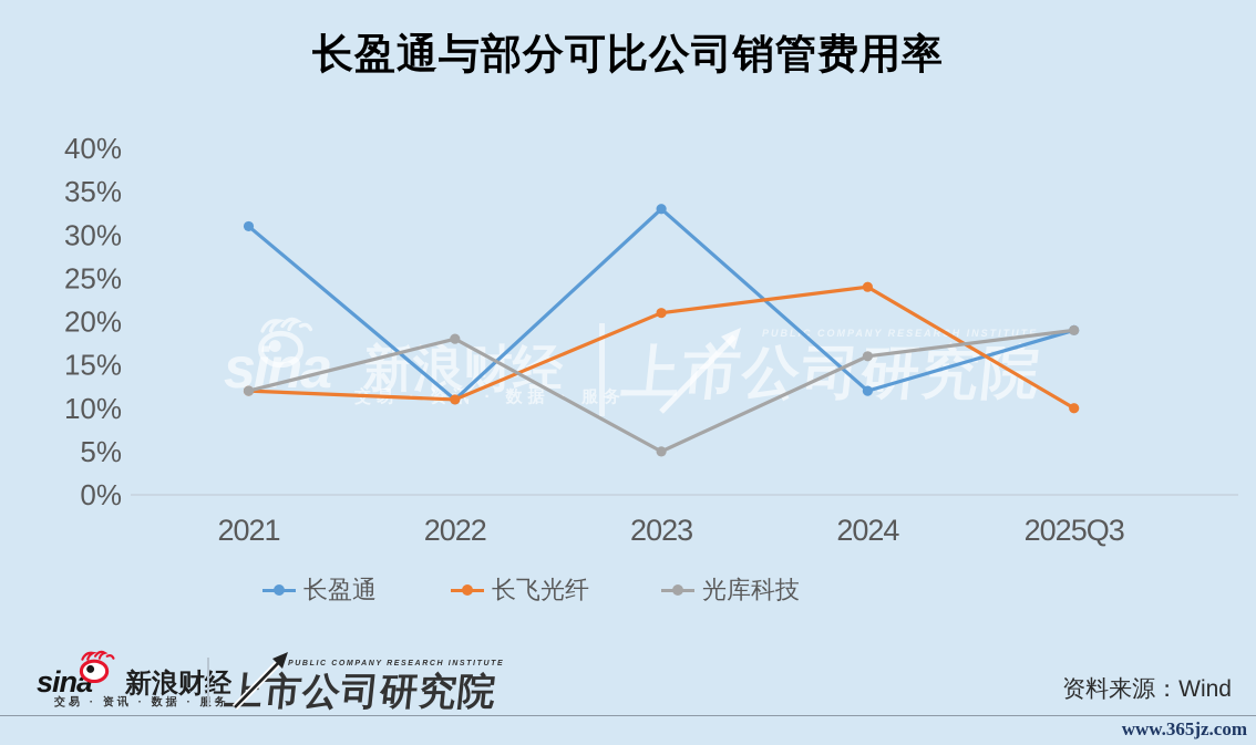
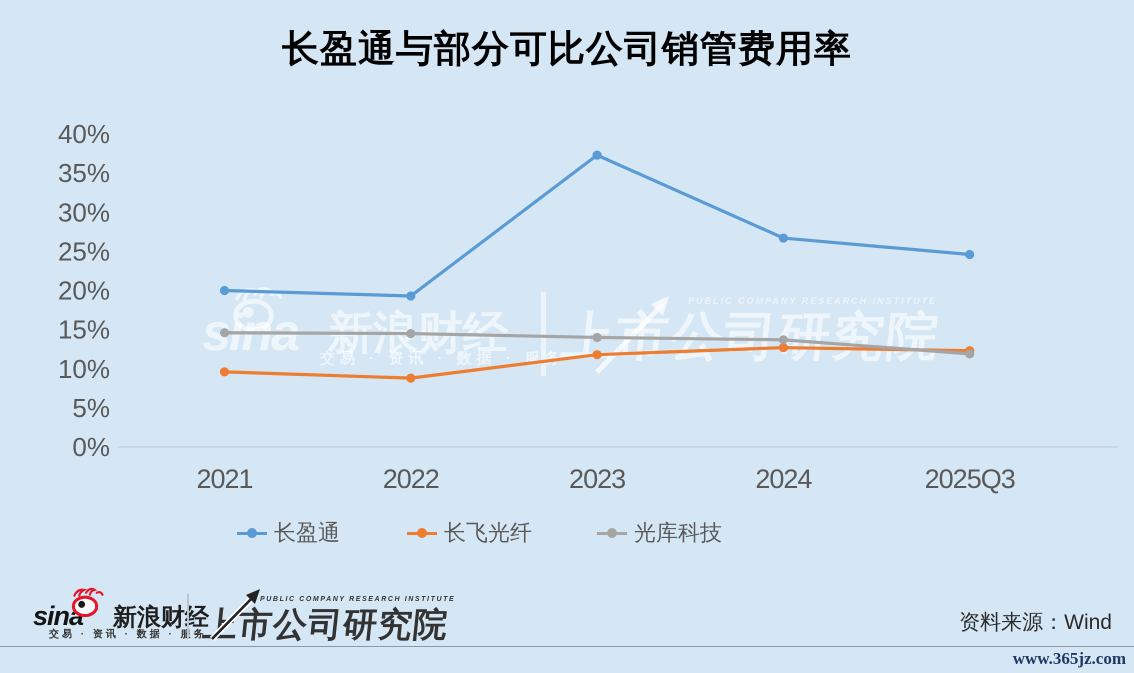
长盈通/2021: 31% -> 20%
长飞光纤/2021: 12% -> 10%
光库科技/2021: 12% -> 15%
长盈通/2022: 11% -> 19%
长飞光纤/2022: 11% -> 9%
光库科技/2022: 18% -> 14%
长盈通/2023: 33% -> 37%
长飞光纤/2023: 21% -> 12%
光库科技/2023: 5% -> 14%
长盈通/2024: 12% -> 27%
长飞光纤/2024: 24% -> 13%
光库科技/2024: 16% -> 14%
长盈通/2025Q3: 19% -> 25%
长飞光纤/2025Q3: 10% -> 12%
光库科技/2025Q3: 19% -> 12%
